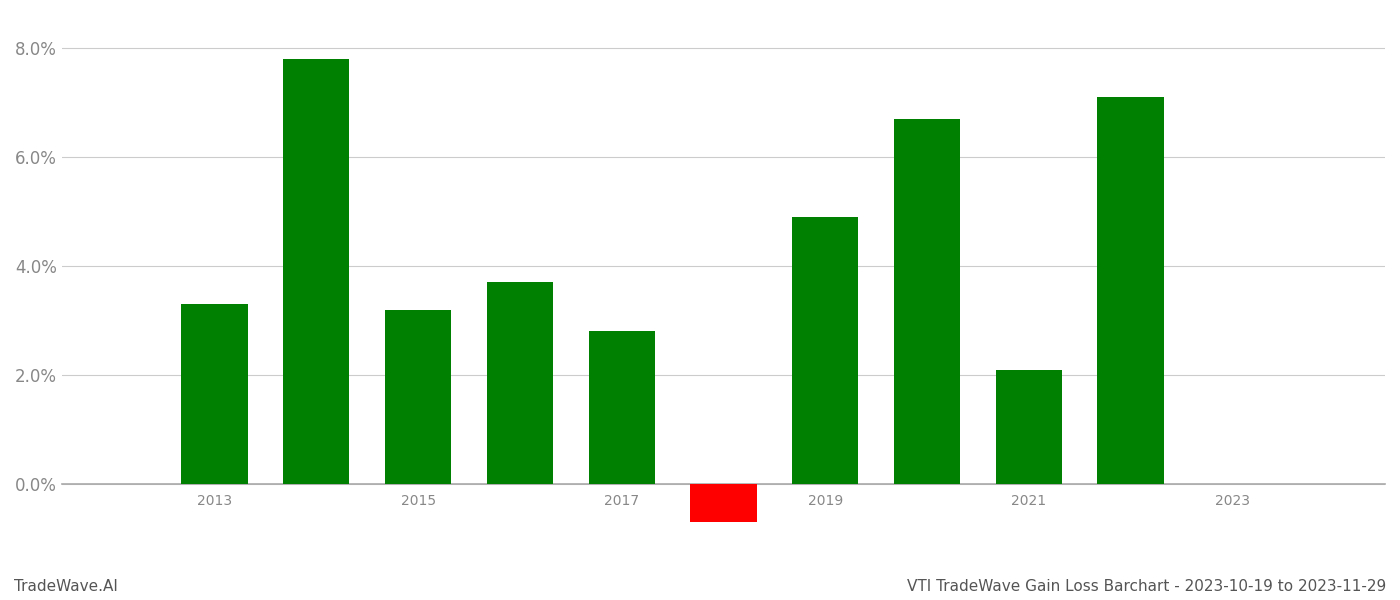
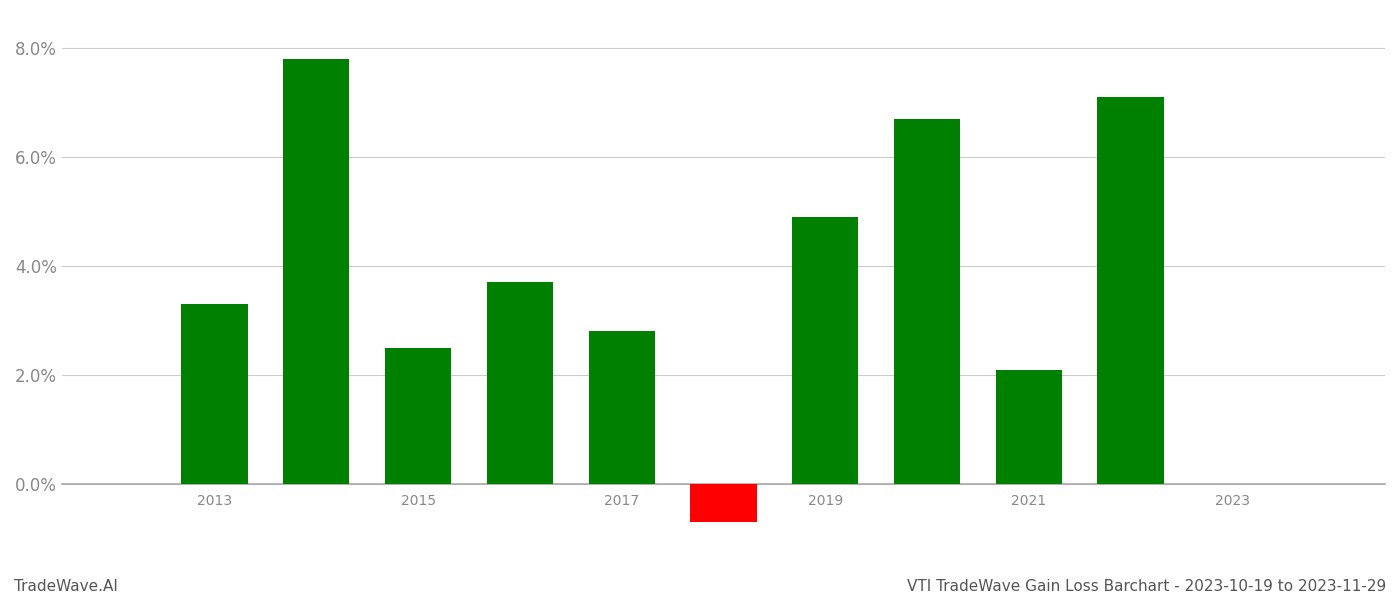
2015: 3.2% -> 2.5%
